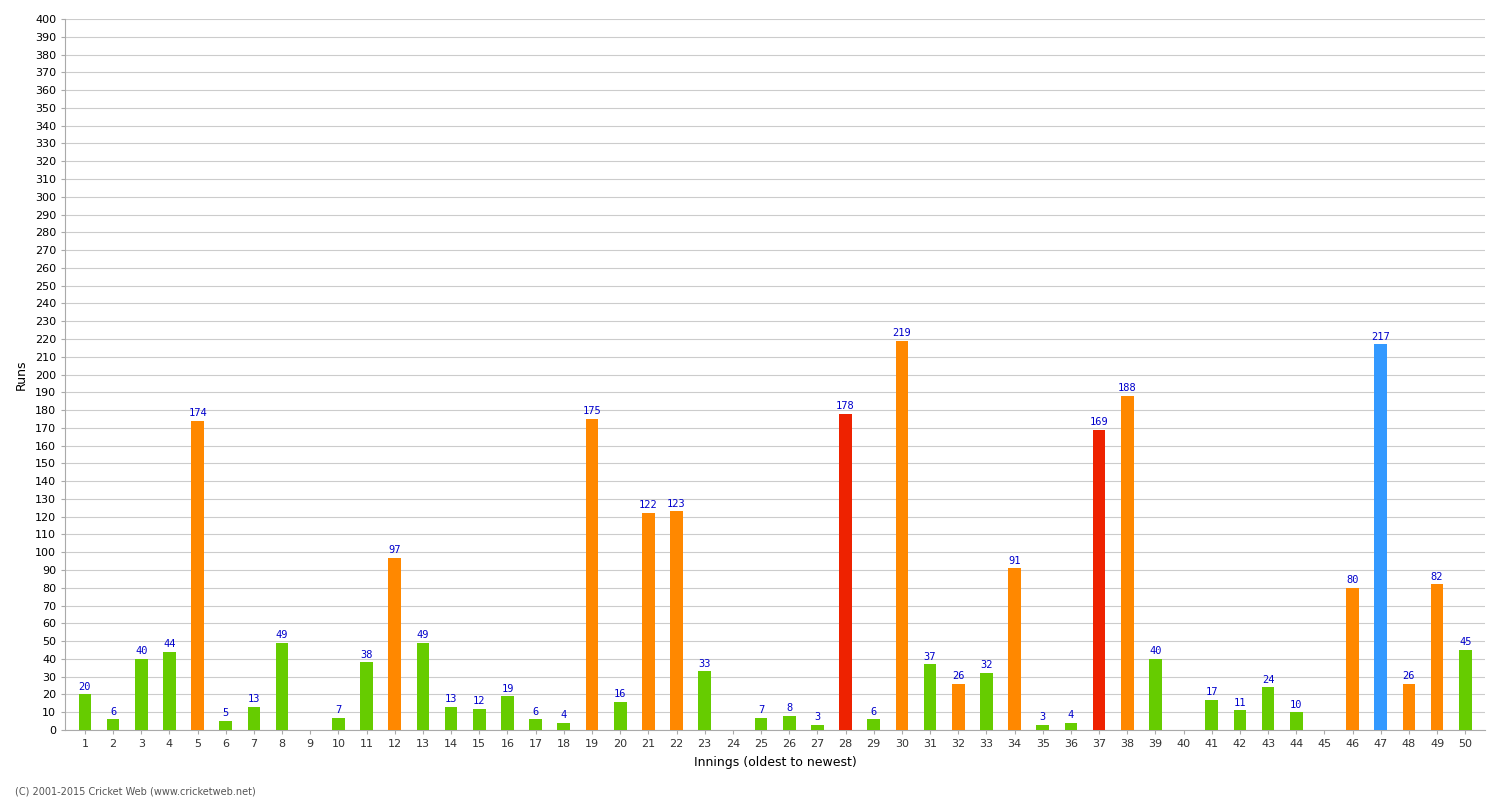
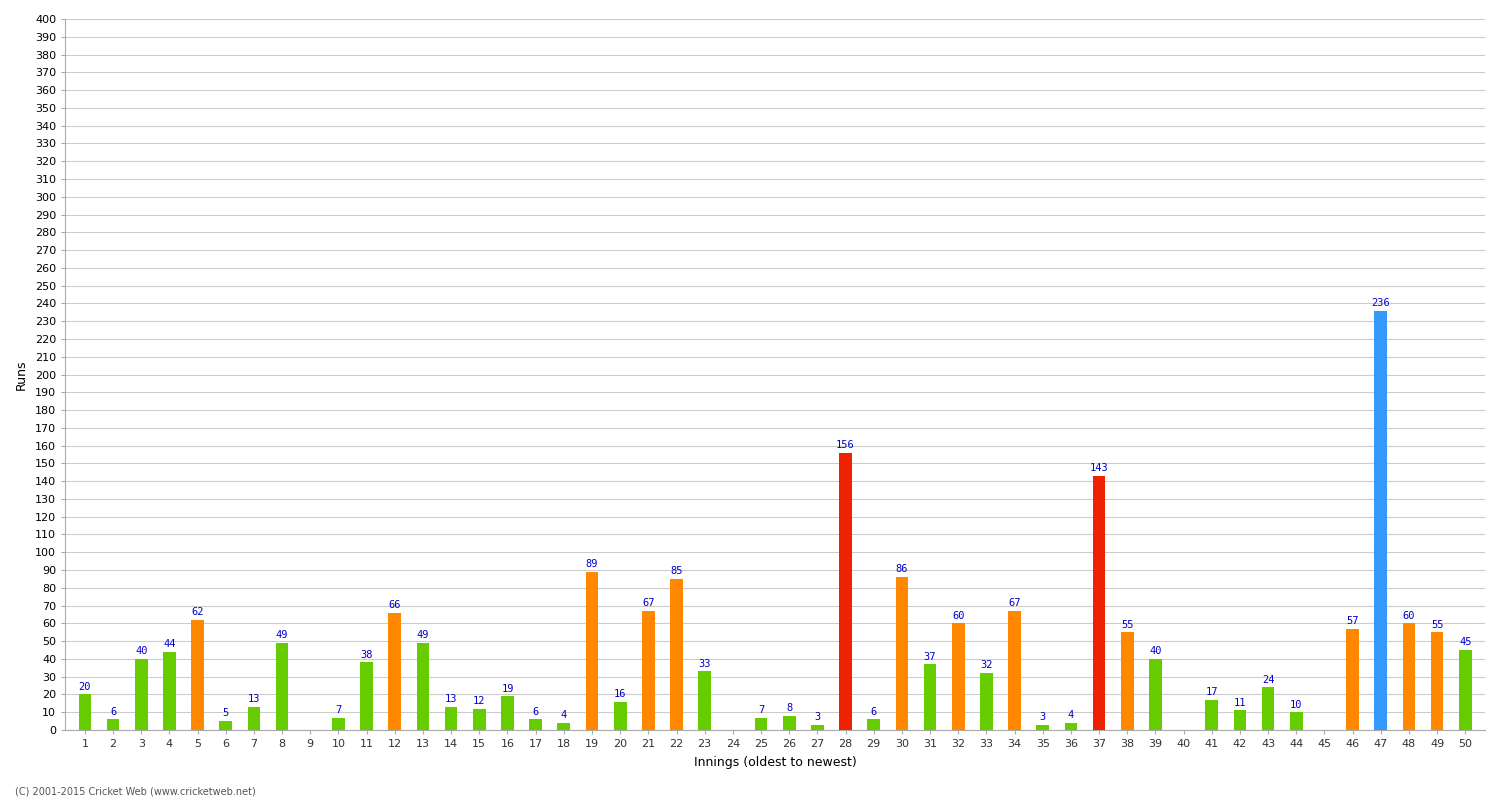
5: 174 -> 62
12: 97 -> 66
19: 175 -> 89
21: 122 -> 67
22: 123 -> 85
28: 178 -> 156
30: 219 -> 86
32: 26 -> 60
34: 91 -> 67
37: 169 -> 143
38: 188 -> 55
46: 80 -> 57
47: 217 -> 236
48: 26 -> 60
49: 82 -> 55
